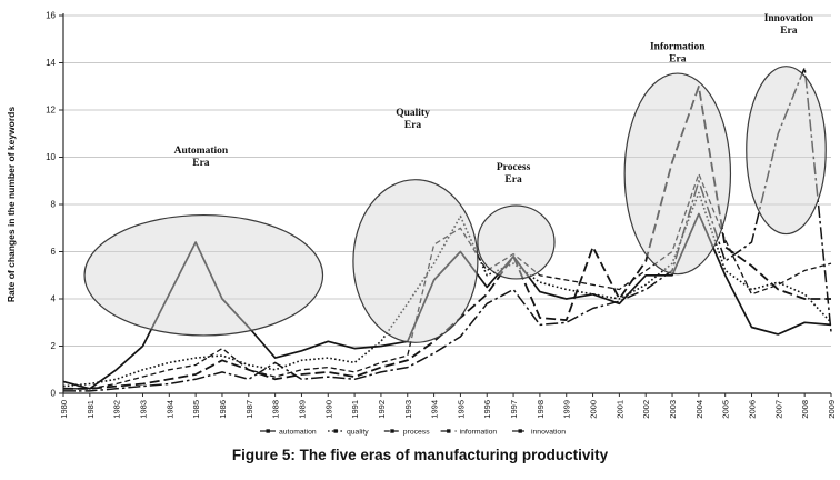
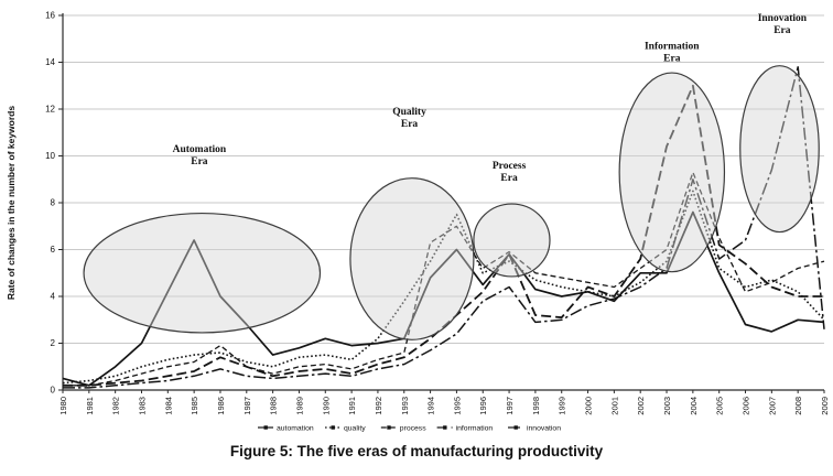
innovation/1988: 1.3 -> 0.5
information/2000: 6.2 -> 4.4
information/2003: 9.8 -> 10.4
innovation/2007: 11.0 -> 9.4
